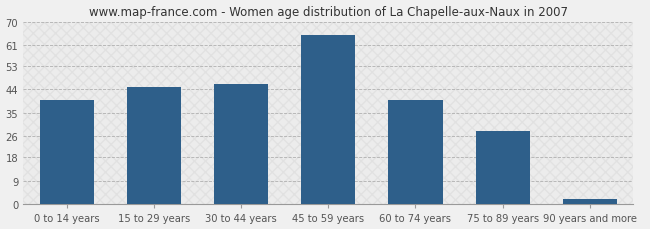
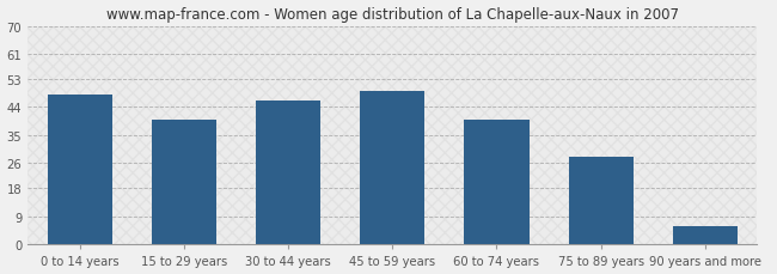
0 to 14 years: 40 -> 48
15 to 29 years: 45 -> 40
45 to 59 years: 65 -> 49
90 years and more: 2 -> 6
